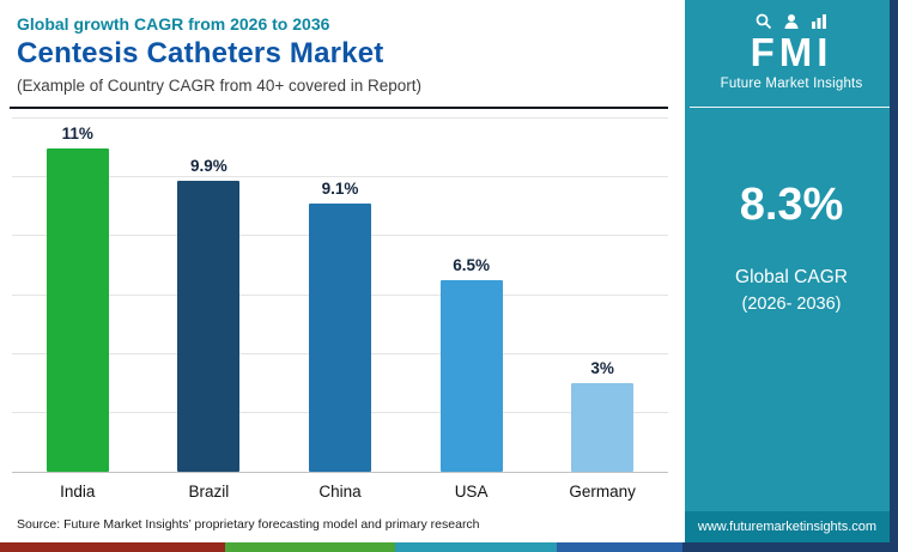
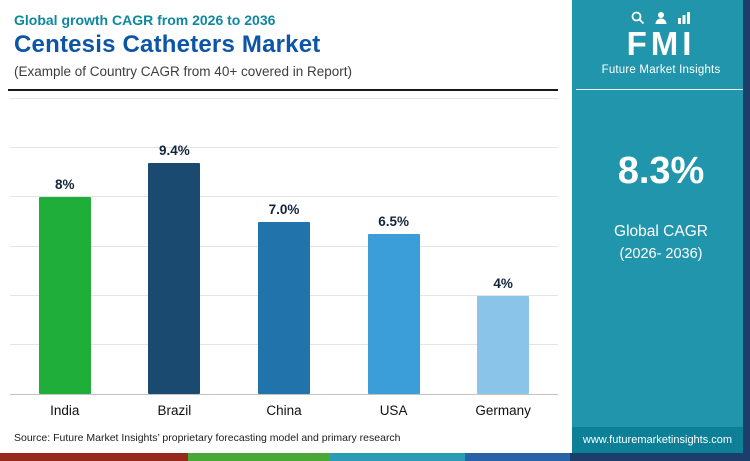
India: 11% -> 8%
Brazil: 9.9% -> 9.4%
China: 9.1% -> 7.0%
Germany: 3% -> 4%
